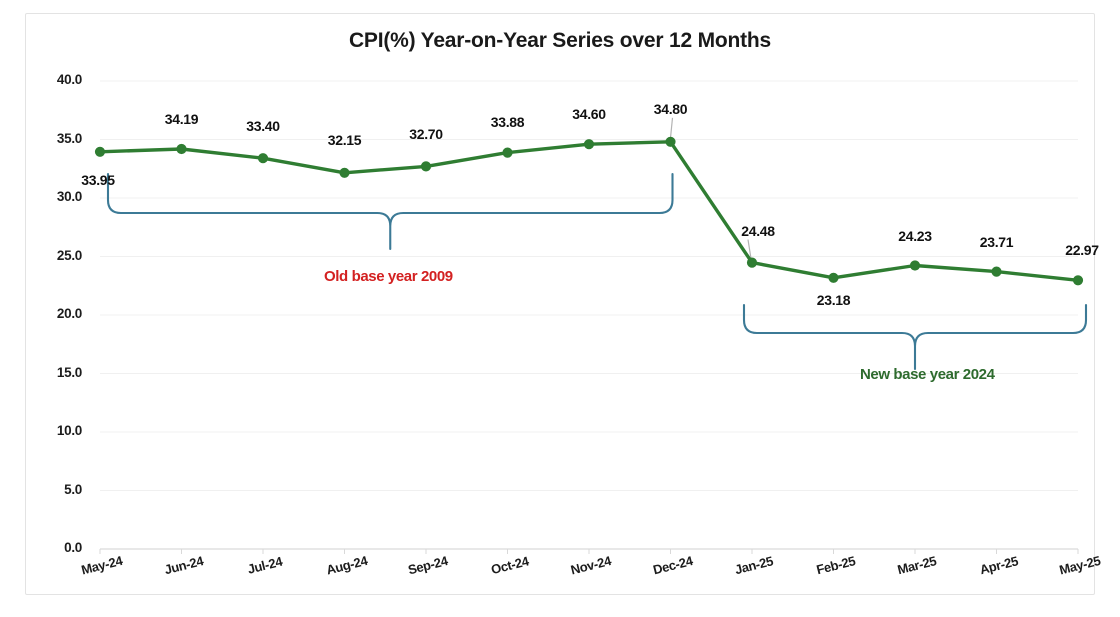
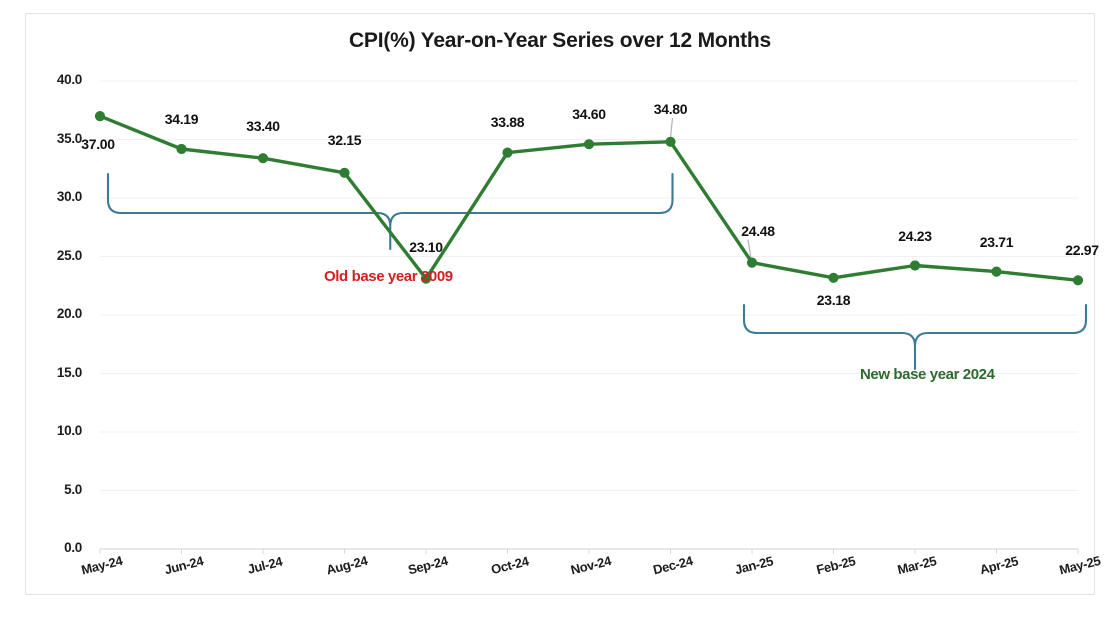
May-24: 33.95 -> 37.00
Sep-24: 32.70 -> 23.10
